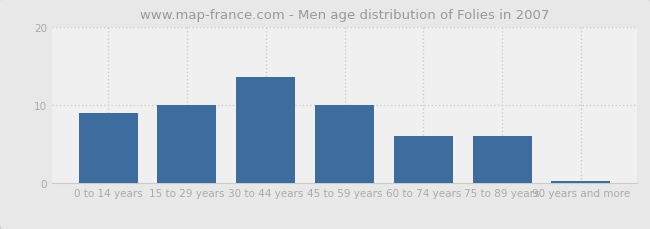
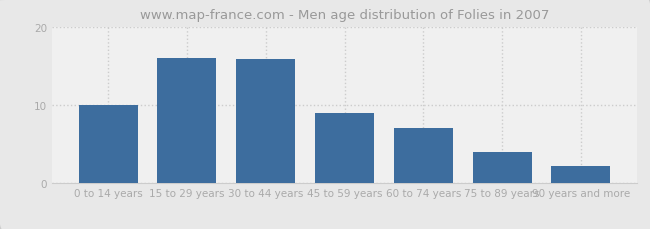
0 to 14 years: 9.0 -> 10.0
15 to 29 years: 10.0 -> 16.0
30 to 44 years: 13.5 -> 15.8
45 to 59 years: 10.0 -> 9.0
60 to 74 years: 6.0 -> 7.0
75 to 89 years: 6.0 -> 4.0
90 years and more: 0.2 -> 2.2
